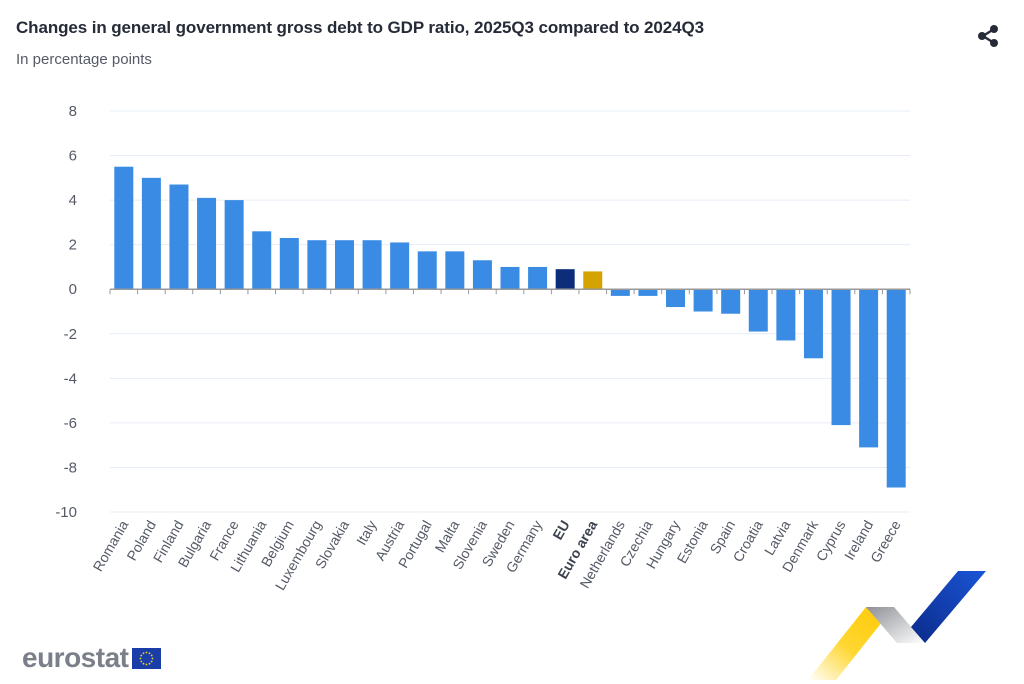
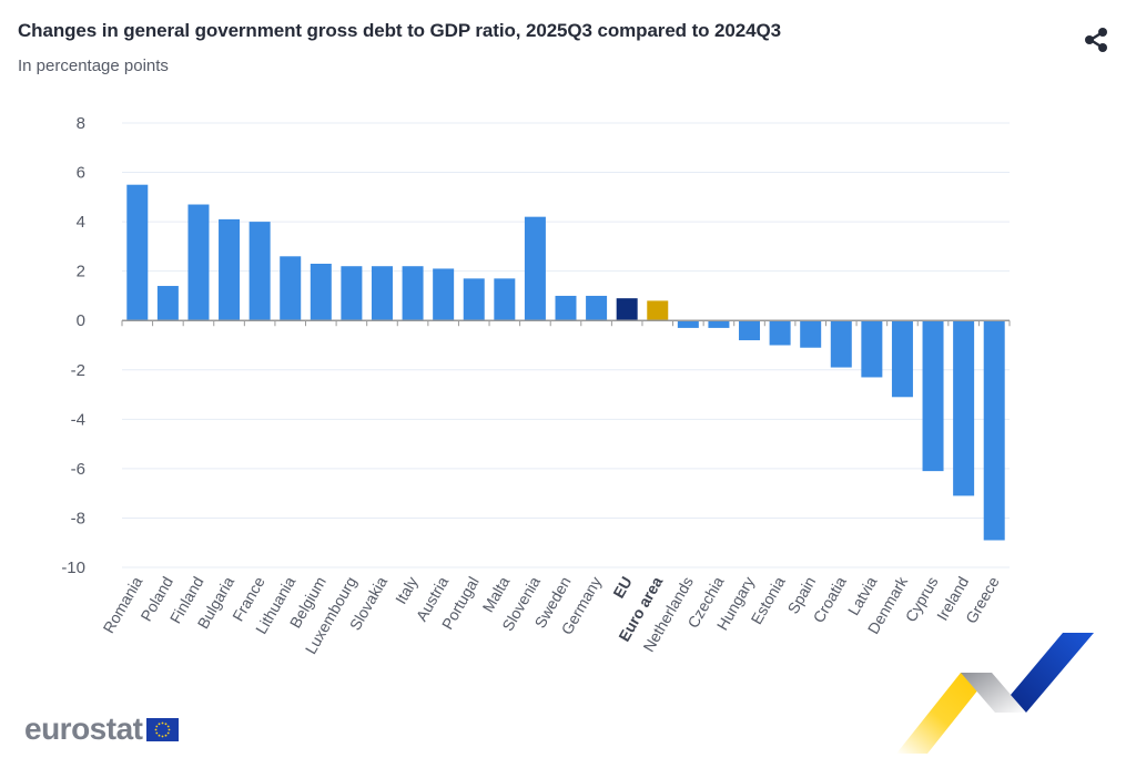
Poland: 5.0 -> 1.4
Slovenia: 1.3 -> 4.2
